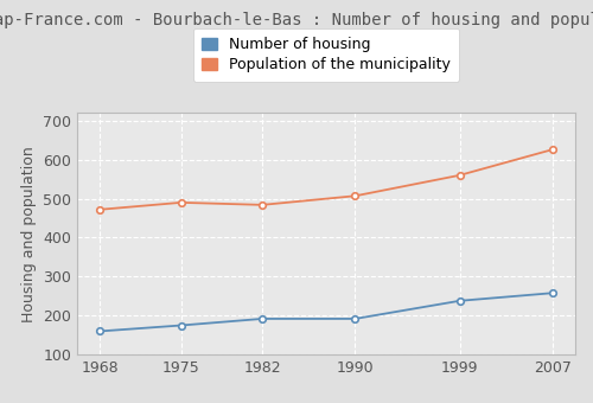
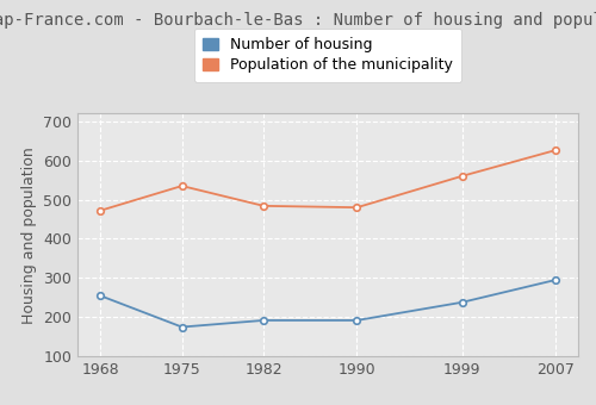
Number of housing/1968: 160 -> 255
Population of the municipality/1975: 490 -> 535
Population of the municipality/1990: 507 -> 480
Number of housing/2007: 258 -> 295
